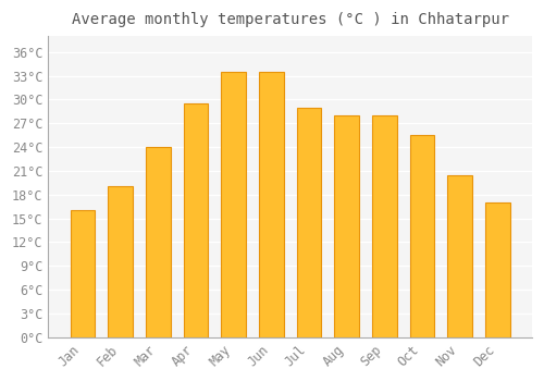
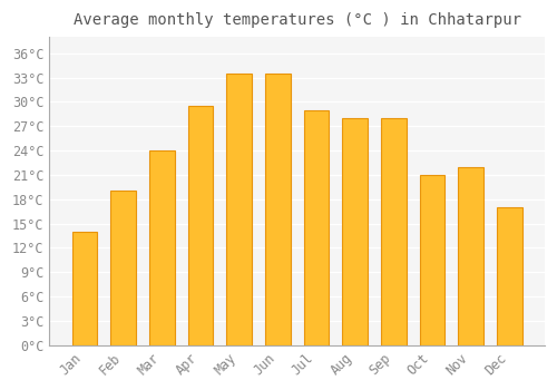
Jan: 16.0°C -> 14.0°C
Oct: 25.5°C -> 21.0°C
Nov: 20.5°C -> 22.0°C
